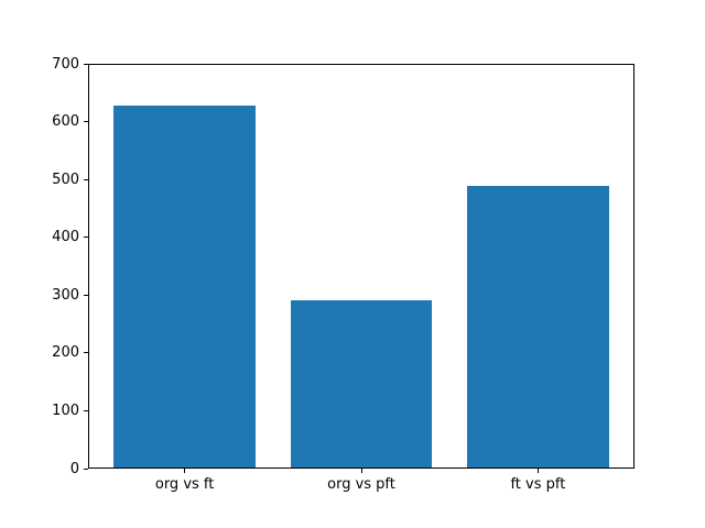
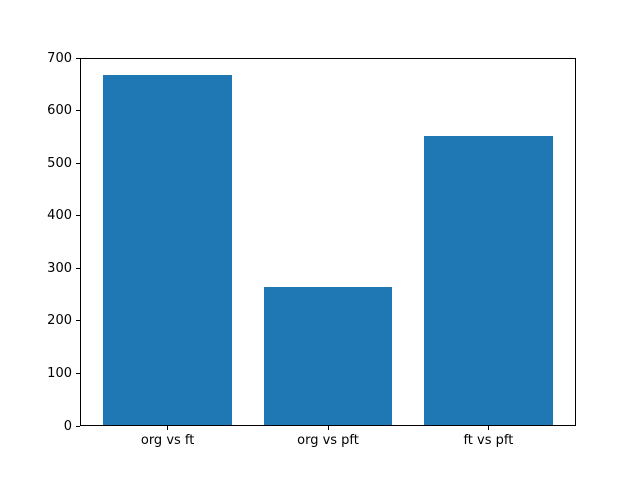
org vs ft: 630 -> 670
org vs pft: 290 -> 260
ft vs pft: 490 -> 550
